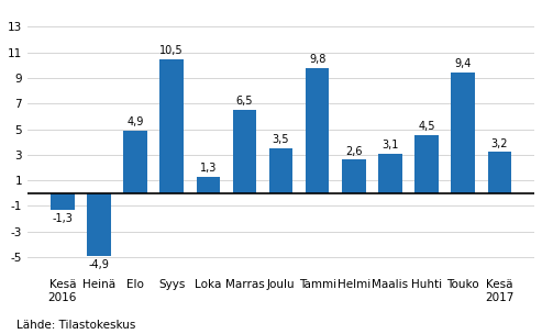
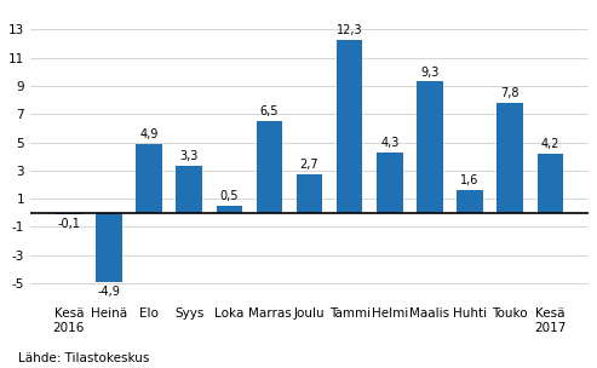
Kesä 2016: -1,3 -> -0,1
Syys: 10,5 -> 3,3
Loka: 1,3 -> 0,5
Joulu: 3,5 -> 2,7
Tammi: 9,8 -> 12,3
Helmi: 2,6 -> 4,3
Maalis: 3,1 -> 9,3
Huhti: 4,5 -> 1,6
Touko: 9,4 -> 7,8
Kesä 2017: 3,2 -> 4,2
